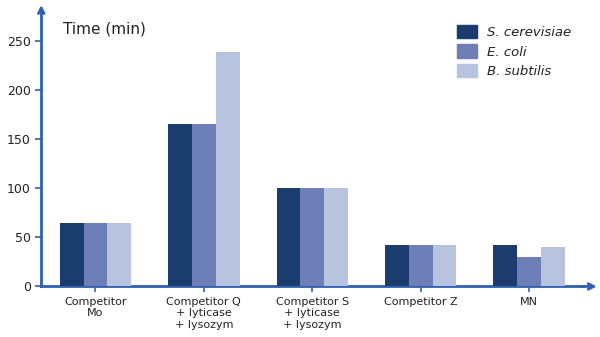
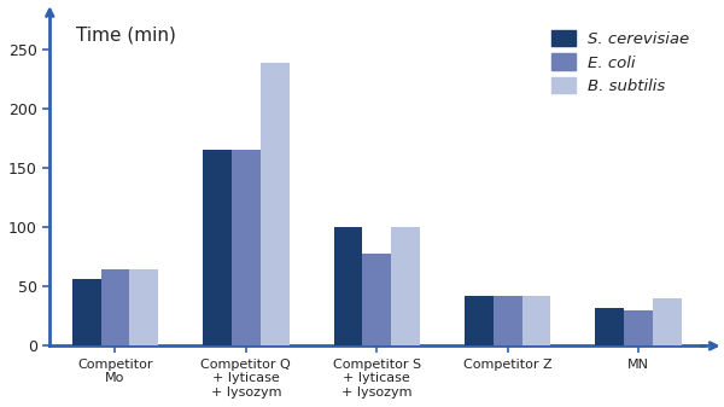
S. cerevisiae/Competitor Mo: 65 -> 56
E. coli/Competitor S + lyticase + lysozym: 100 -> 78
S. cerevisiae/MN: 42 -> 32
